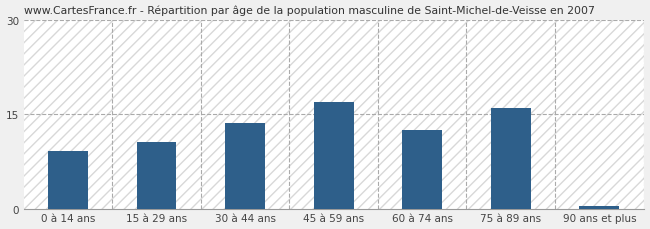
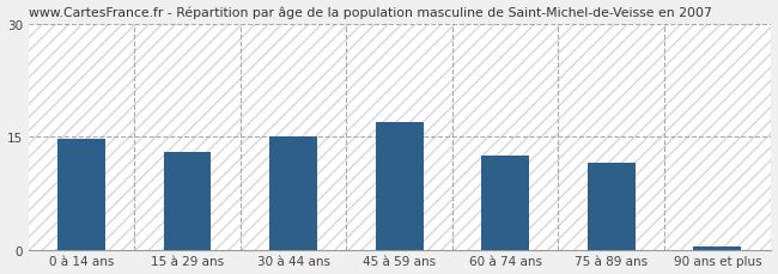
0 à 14 ans: 9.2 -> 14.7
15 à 29 ans: 10.6 -> 13.0
30 à 44 ans: 13.6 -> 15.0
75 à 89 ans: 16.0 -> 11.5
